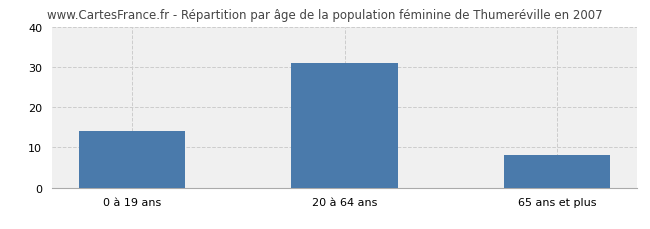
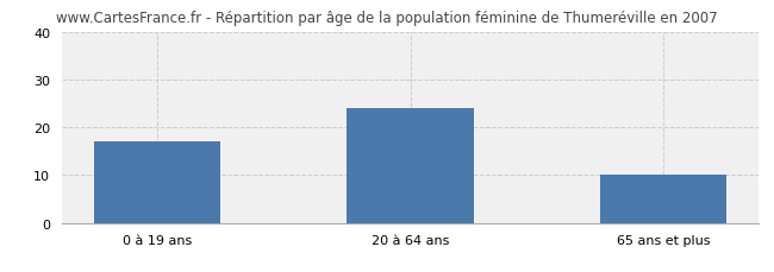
0 à 19 ans: 14 -> 17
20 à 64 ans: 31 -> 24
65 ans et plus: 8 -> 10
